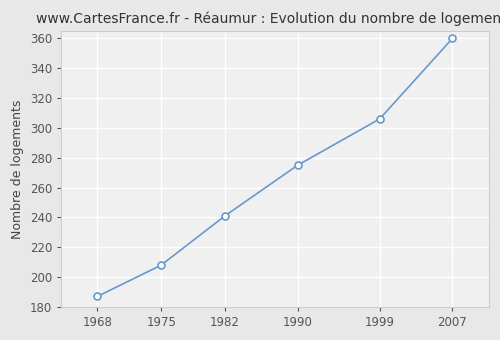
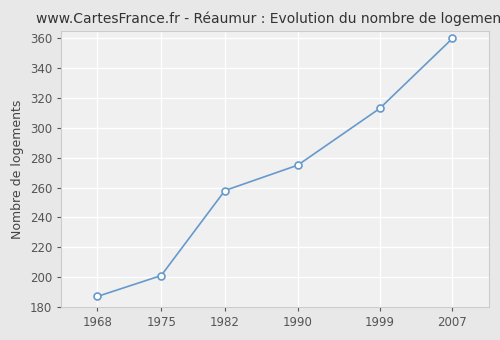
1975: 208 -> 201
1982: 241 -> 258
1999: 306 -> 313
